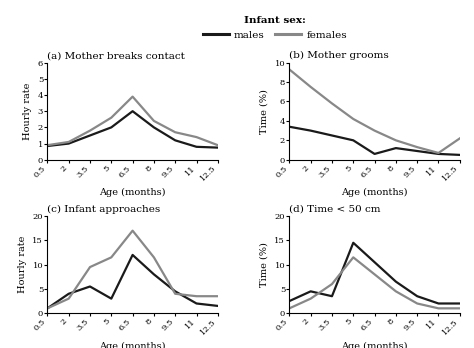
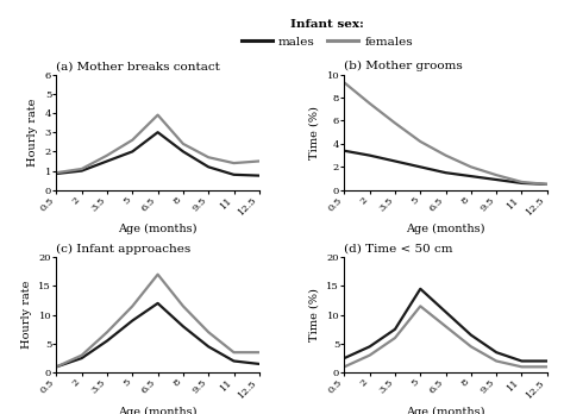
(a) Mother breaks contact/females/12.5: 0.9 -> 1.5
(b) Mother grooms/males/6.5: 0.6 -> 1.5
(b) Mother grooms/females/12.5: 2.2 -> 0.5
(c) Infant approaches/males/2: 4.0 -> 2.5
(c) Infant approaches/females/3.5: 9.5 -> 7.0
(c) Infant approaches/males/5: 3.0 -> 9.0
(c) Infant approaches/females/9.5: 4.0 -> 7.0
(d) Time < 50 cm/males/3.5: 3.5 -> 7.5
